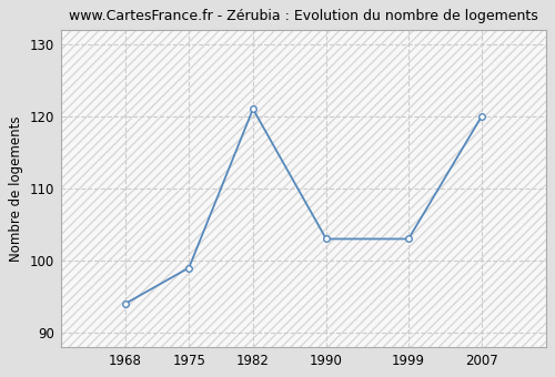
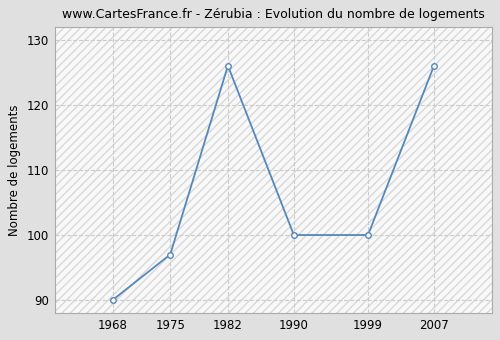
1968: 94 -> 90
1975: 99 -> 97
1982: 121 -> 126
1990: 103 -> 100
1999: 103 -> 100
2007: 120 -> 126
